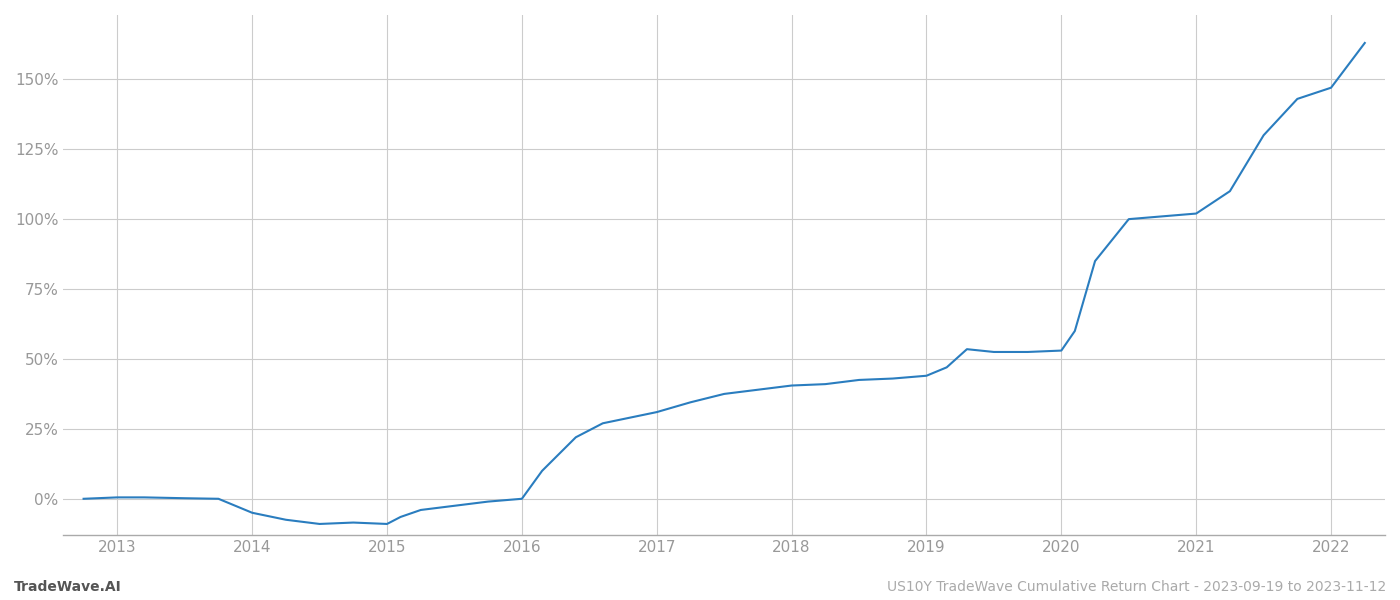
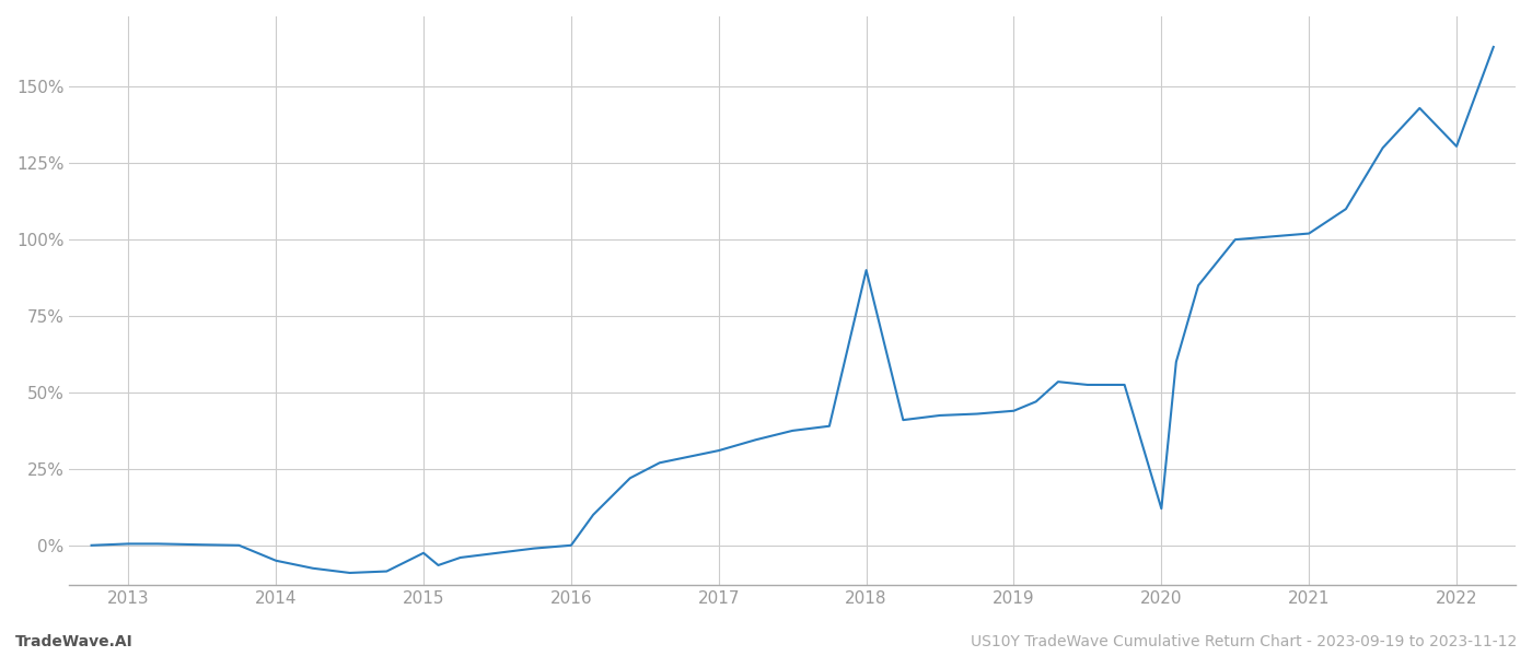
2015: -9.0% -> -2.5%
2018: 40.5% -> 90.0%
2020: 53.0% -> 12.0%
2022: 147.0% -> 130.5%
